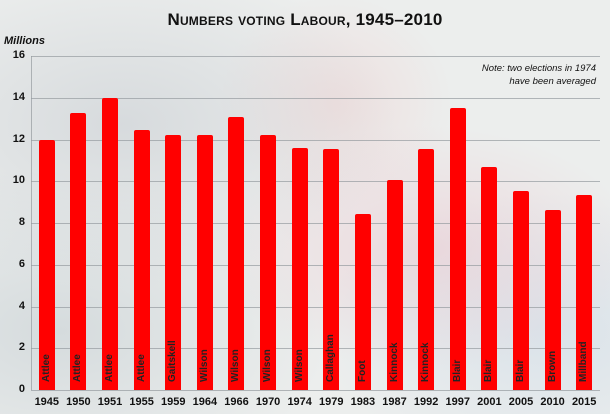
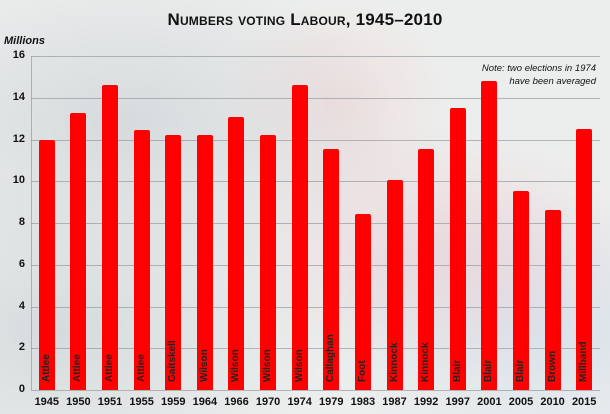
1951: 14.0 -> 14.6
1974: 11.6 -> 14.6
2001: 10.7 -> 14.8
2015: 9.3 -> 12.5
